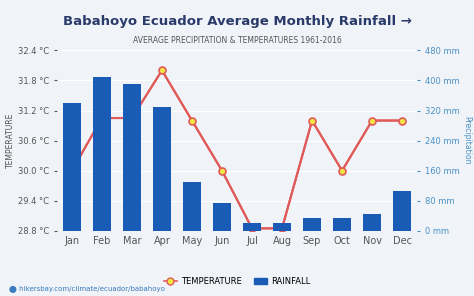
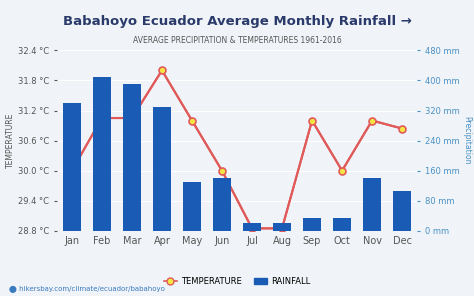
RAINFALL/Jun: 75 mm -> 140 mm
RAINFALL/Nov: 45 mm -> 140 mm
TEMPERATURE/Dec: 31.00 °C -> 30.84 °C
